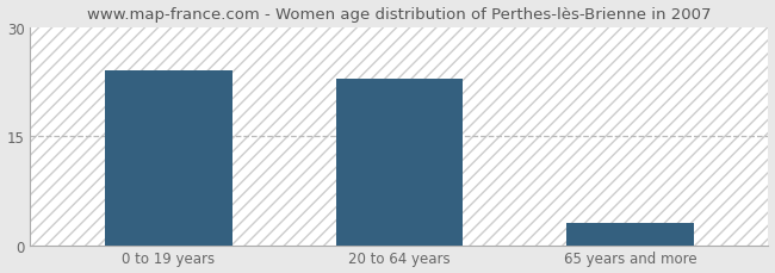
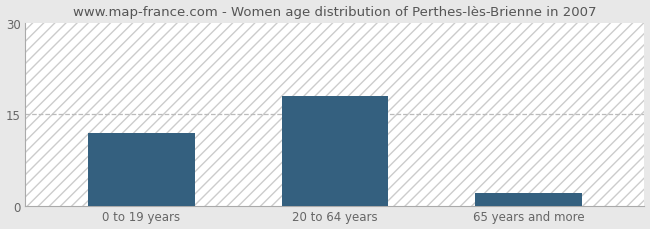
0 to 19 years: 24 -> 12
20 to 64 years: 23 -> 18
65 years and more: 3 -> 2
